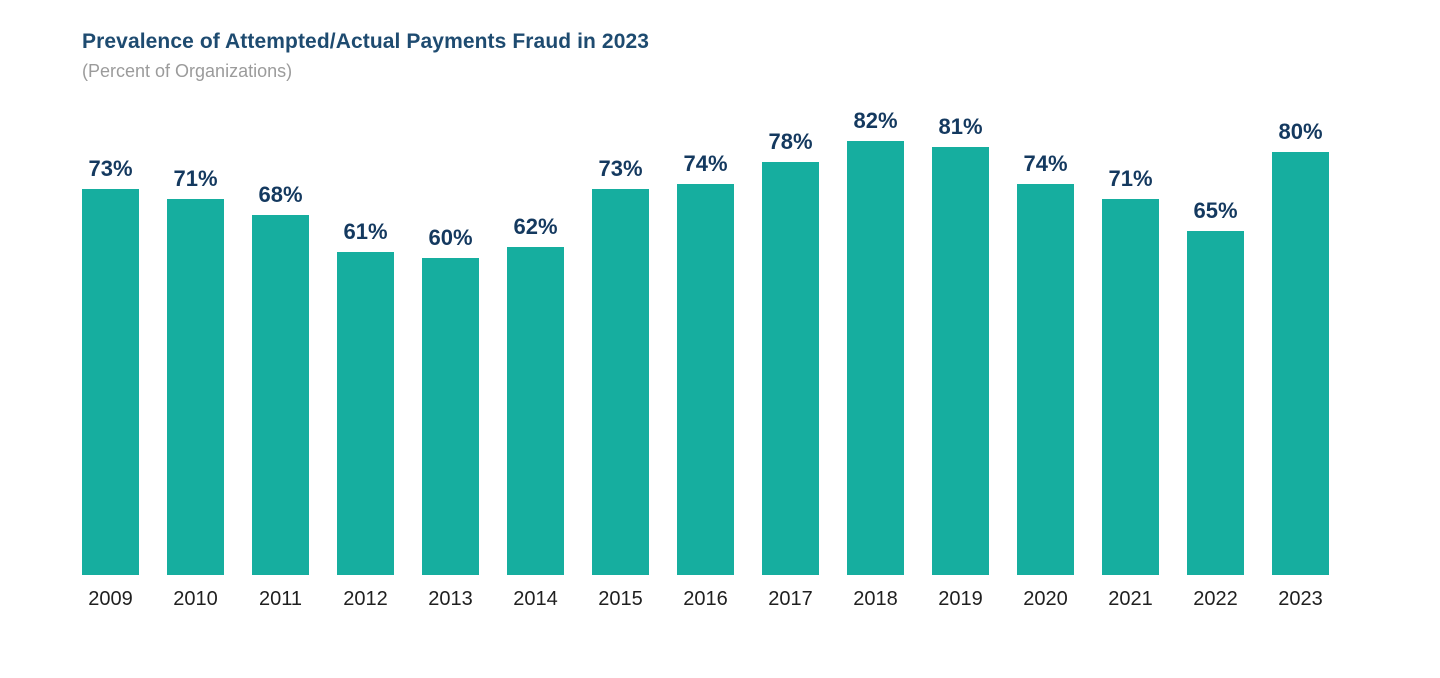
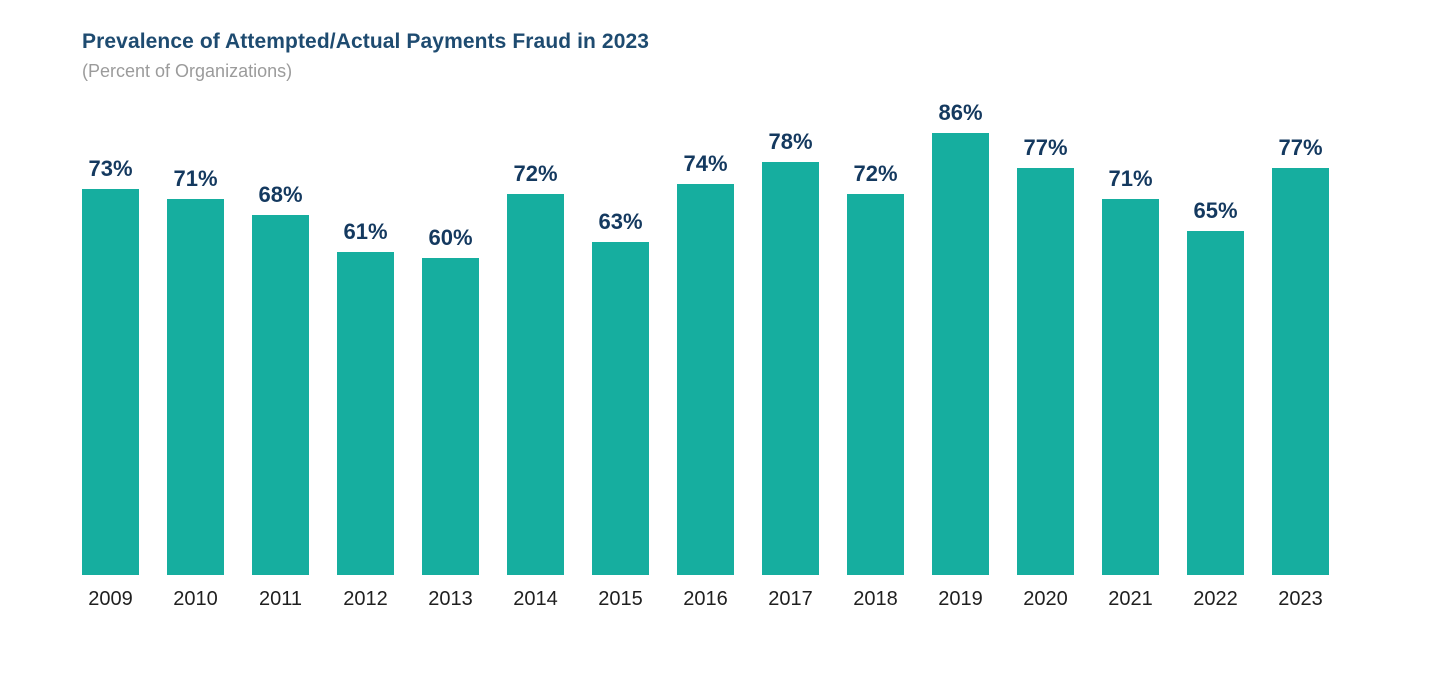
2014: 62% -> 72%
2015: 73% -> 63%
2018: 82% -> 72%
2019: 81% -> 86%
2020: 74% -> 77%
2023: 80% -> 77%
